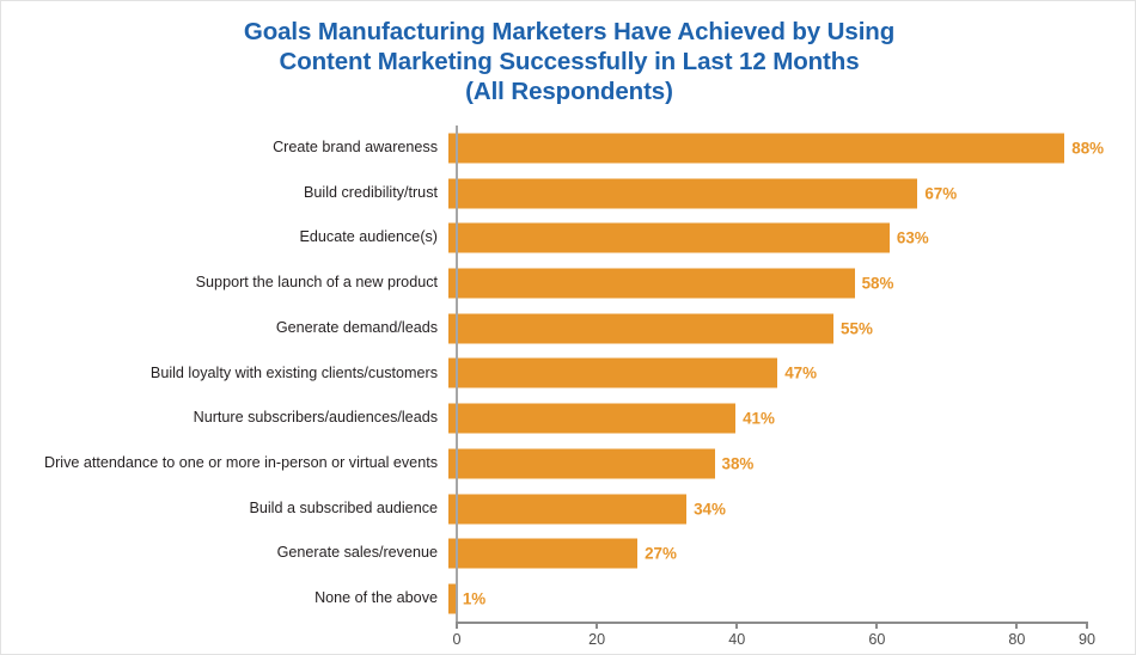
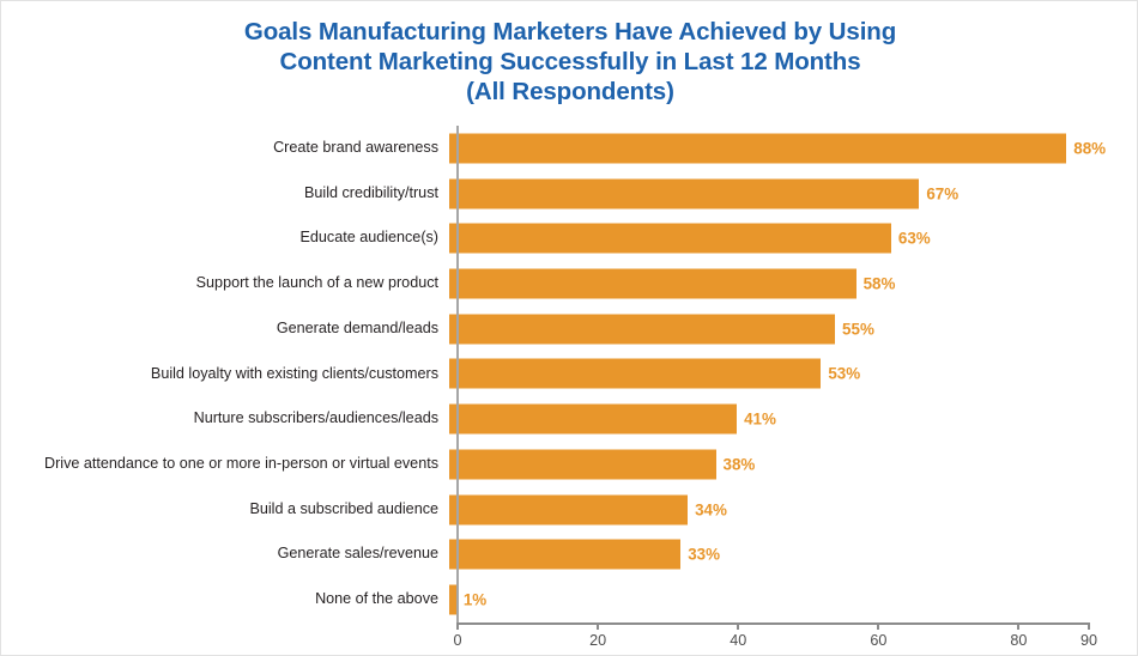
Build loyalty with existing clients/customers: 47% -> 53%
Generate sales/revenue: 27% -> 33%
